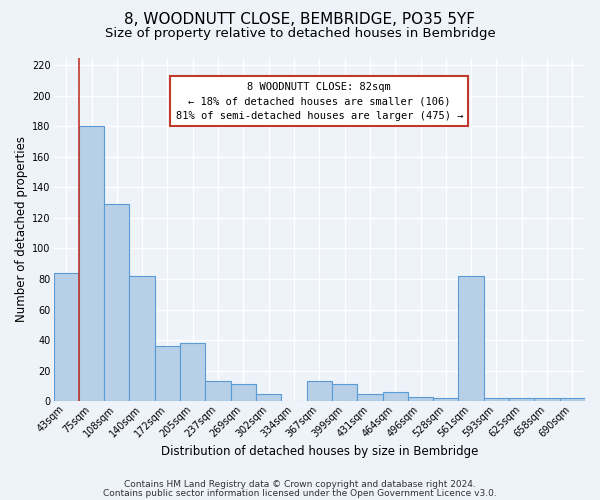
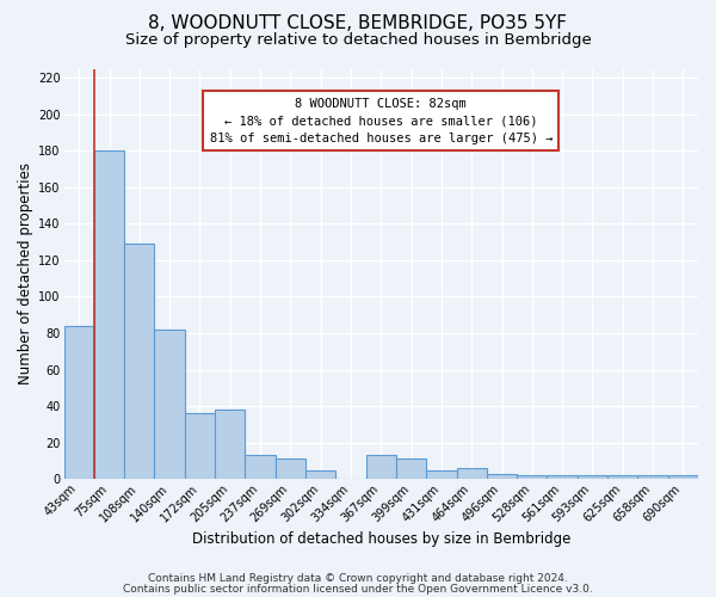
561sqm: 82 -> 2
